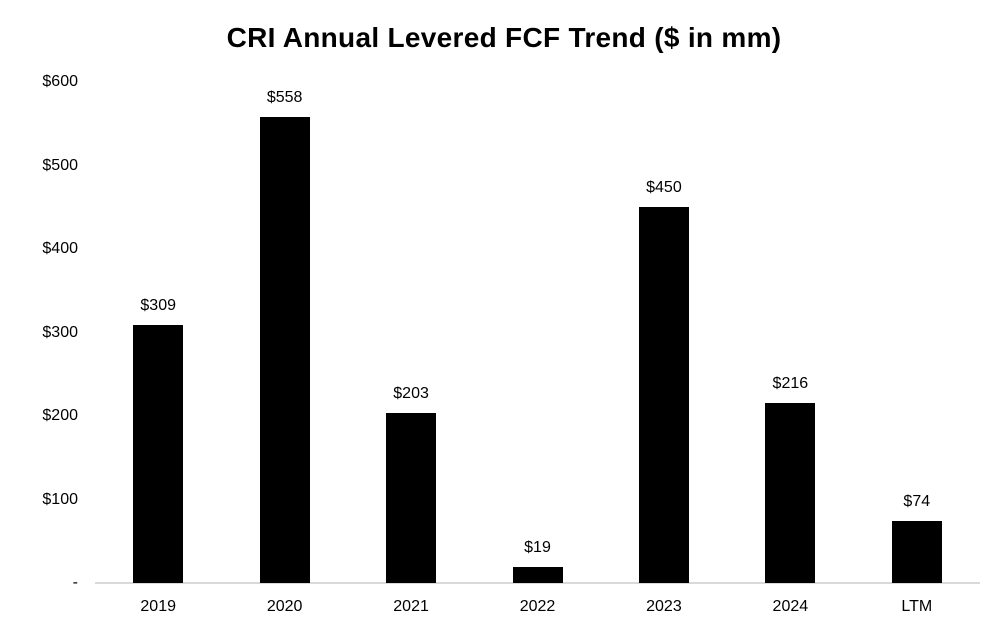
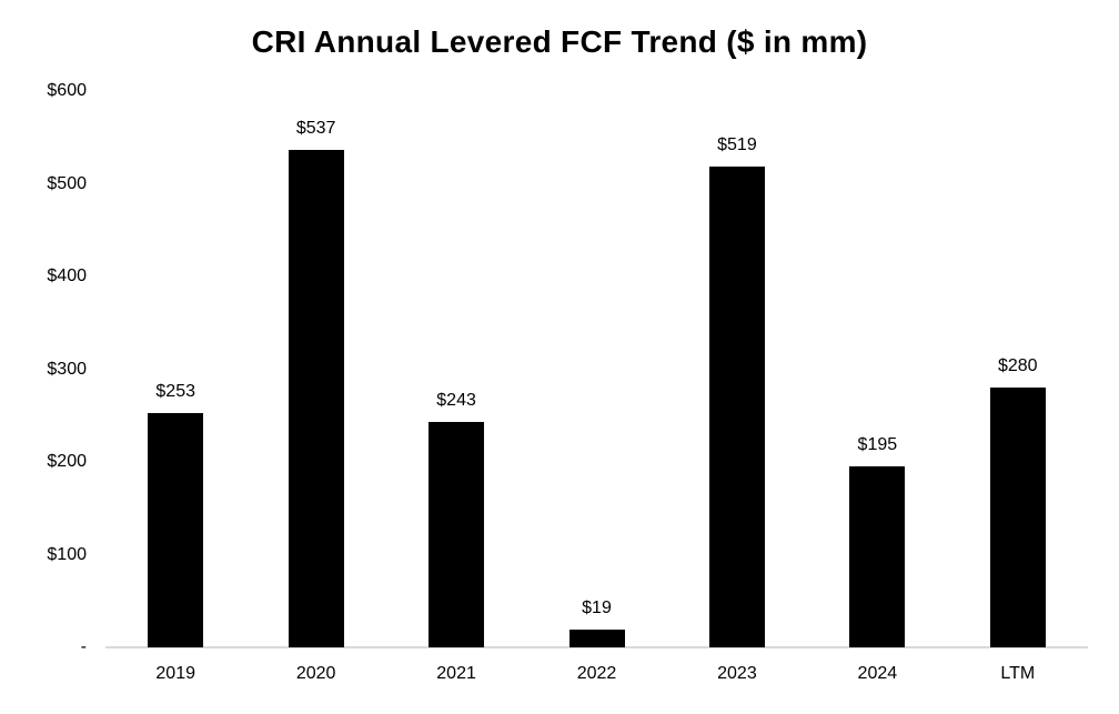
2019: $309 -> $253
2020: $558 -> $537
2021: $203 -> $243
2023: $450 -> $519
2024: $216 -> $195
LTM: $74 -> $280
